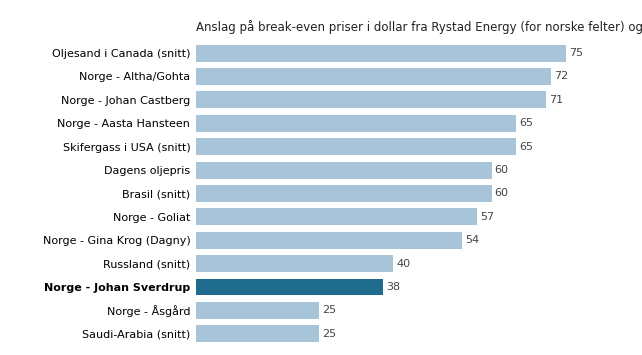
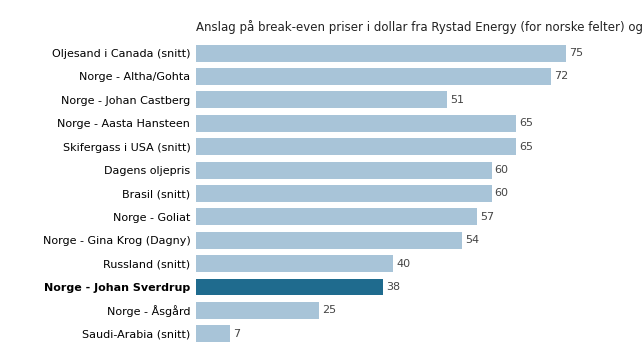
Norge - Johan Castberg: 71 -> 51
Saudi-Arabia (snitt): 25 -> 7
